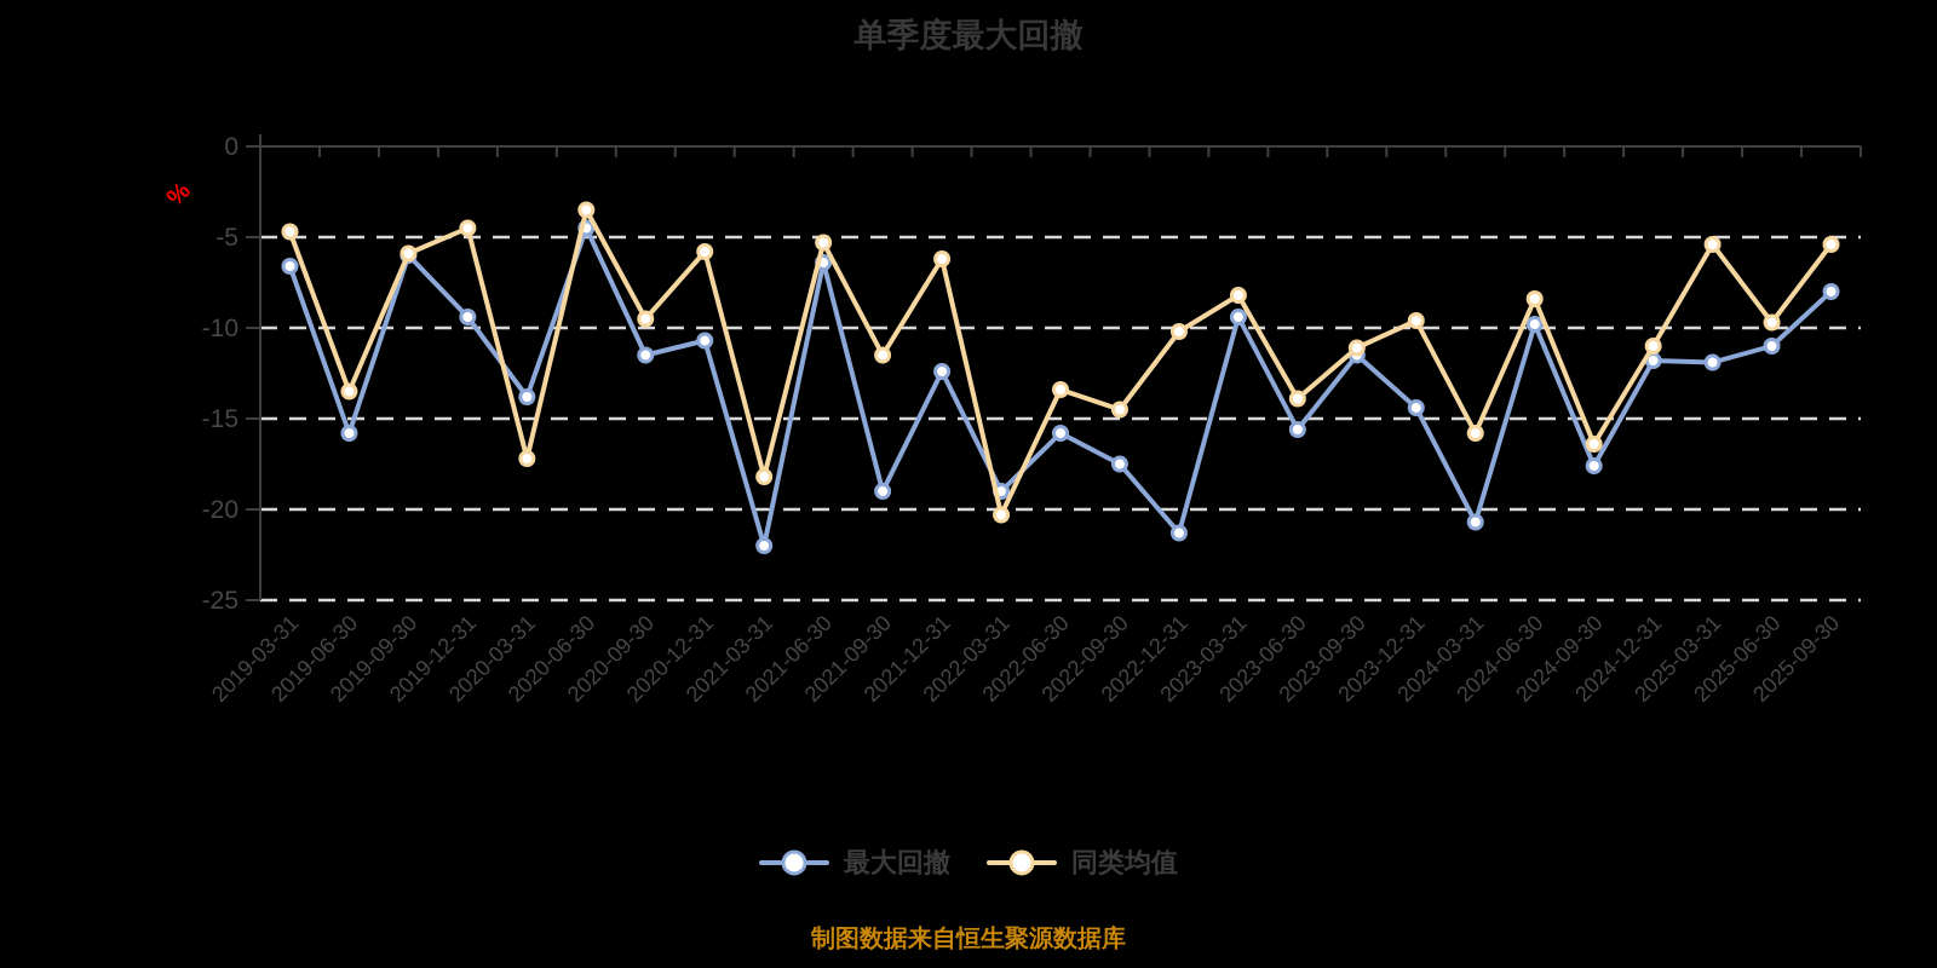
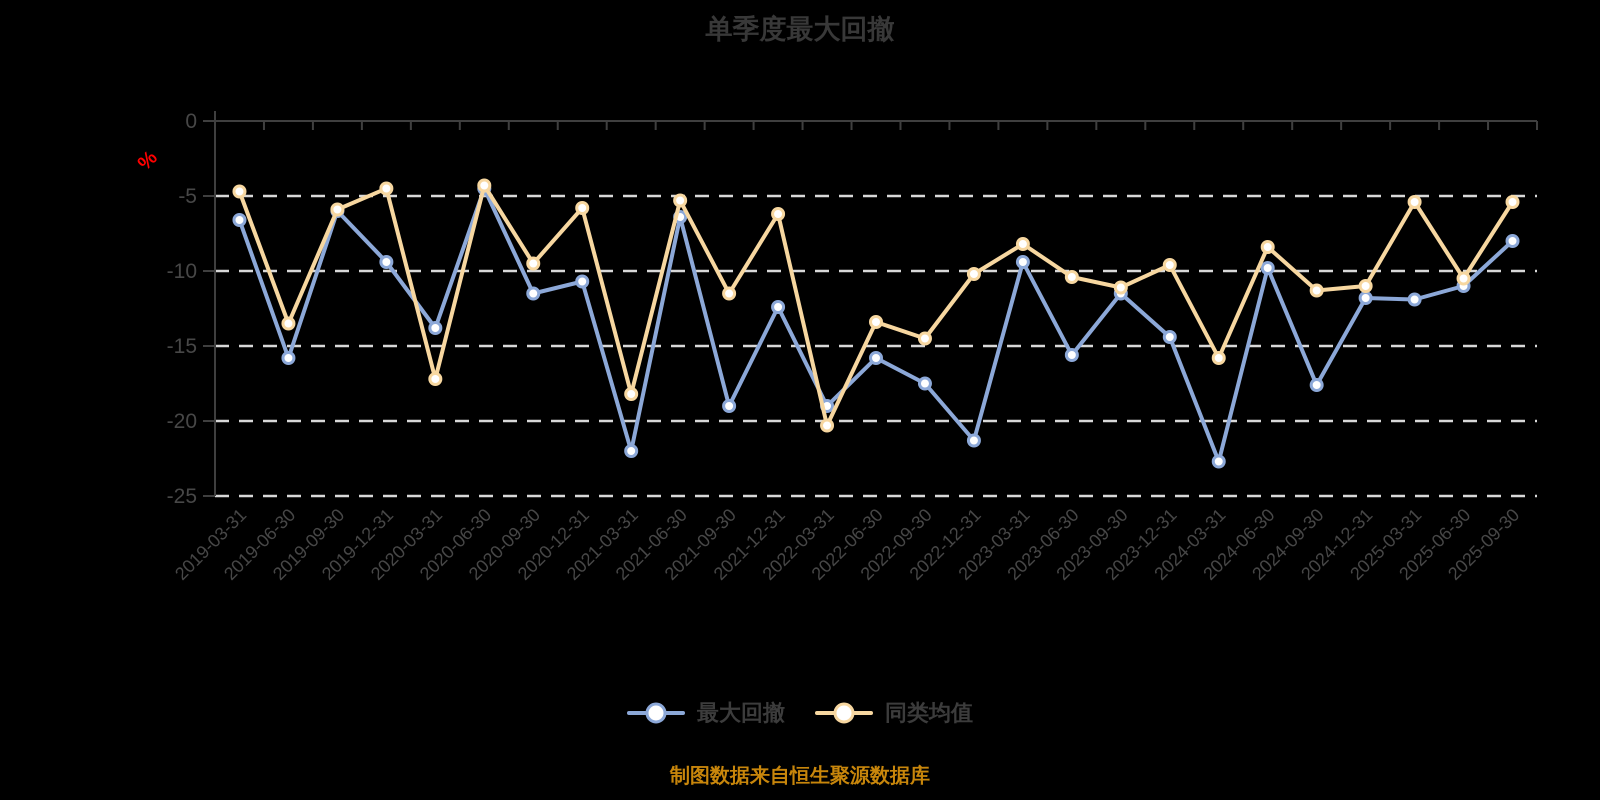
同类均值/2020-06-30: -3.5 -> -4.3
同类均值/2023-06-30: -13.9 -> -10.4
最大回撤/2024-03-31: -20.7 -> -22.7
同类均值/2024-09-30: -16.4 -> -11.3
同类均值/2025-06-30: -9.7 -> -10.5
